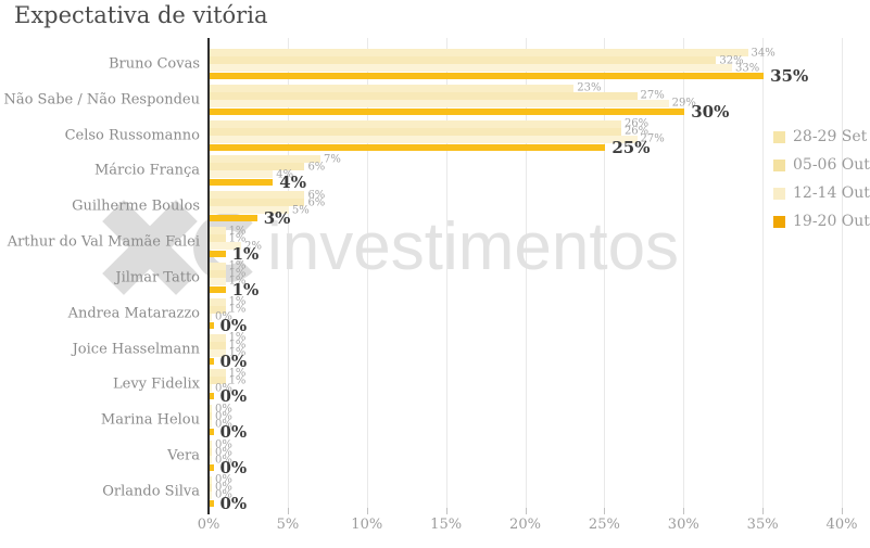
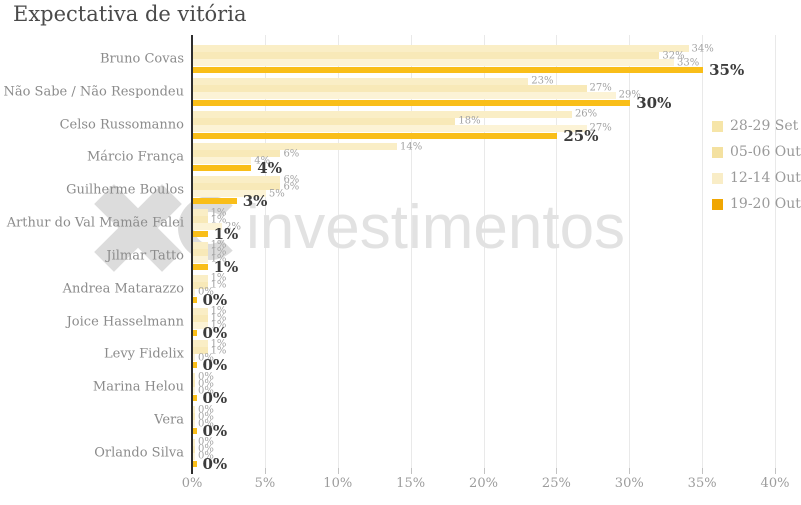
05-06 Out/Celso Russomanno: 26% -> 18%
28-29 Set/Márcio França: 7% -> 14%
